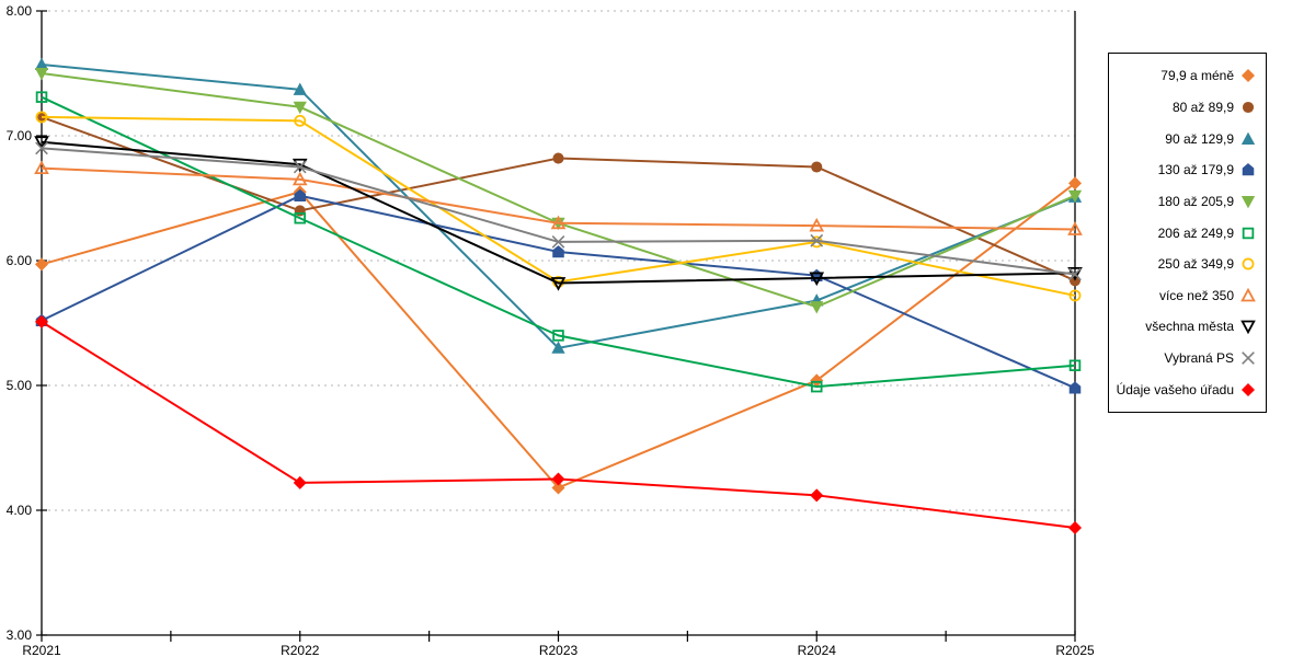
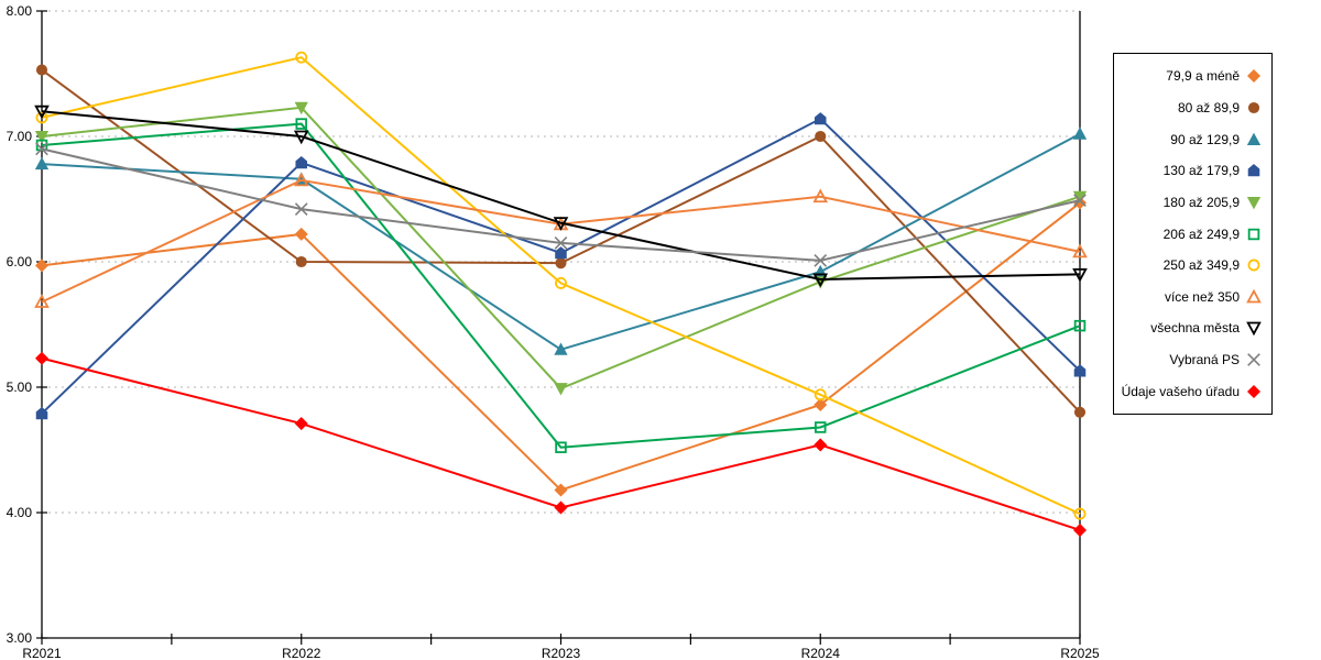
80 až 89,9/R2021: 7.15 -> 7.53
90 až 129,9/R2021: 7.57 -> 6.78
130 až 179,9/R2021: 5.52 -> 4.79
180 až 205,9/R2021: 7.50 -> 7.00
206 až 249,9/R2021: 7.31 -> 6.93
více než 350/R2021: 6.74 -> 5.68
všechna města/R2021: 6.95 -> 7.20
Údaje vašeho úřadu/R2021: 5.51 -> 5.23
79,9 a méně/R2022: 6.55 -> 6.22
80 až 89,9/R2022: 6.40 -> 6.00
90 až 129,9/R2022: 7.37 -> 6.66
130 až 179,9/R2022: 6.52 -> 6.79
206 až 249,9/R2022: 6.34 -> 7.10
250 až 349,9/R2022: 7.12 -> 7.63
všechna města/R2022: 6.77 -> 7.00
Vybraná PS/R2022: 6.75 -> 6.42
Údaje vašeho úřadu/R2022: 4.22 -> 4.71
80 až 89,9/R2023: 6.82 -> 5.99
180 až 205,9/R2023: 6.30 -> 4.99
206 až 249,9/R2023: 5.40 -> 4.52
všechna města/R2023: 5.82 -> 6.31
Údaje vašeho úřadu/R2023: 4.25 -> 4.04
79,9 a méně/R2024: 5.04 -> 4.86
80 až 89,9/R2024: 6.75 -> 7.00
90 až 129,9/R2024: 5.68 -> 5.92
130 až 179,9/R2024: 5.88 -> 7.14
180 až 205,9/R2024: 5.63 -> 5.84
206 až 249,9/R2024: 4.99 -> 4.68
250 až 349,9/R2024: 6.15 -> 4.94
více než 350/R2024: 6.28 -> 6.52
Vybraná PS/R2024: 6.16 -> 6.01
Údaje vašeho úřadu/R2024: 4.12 -> 4.54
79,9 a méně/R2025: 6.62 -> 6.47
80 až 89,9/R2025: 5.84 -> 4.80
90 až 129,9/R2025: 6.51 -> 7.02
130 až 179,9/R2025: 4.98 -> 5.13
206 až 249,9/R2025: 5.16 -> 5.49
250 až 349,9/R2025: 5.72 -> 3.99
více než 350/R2025: 6.25 -> 6.08
Vybraná PS/R2025: 5.89 -> 6.49
